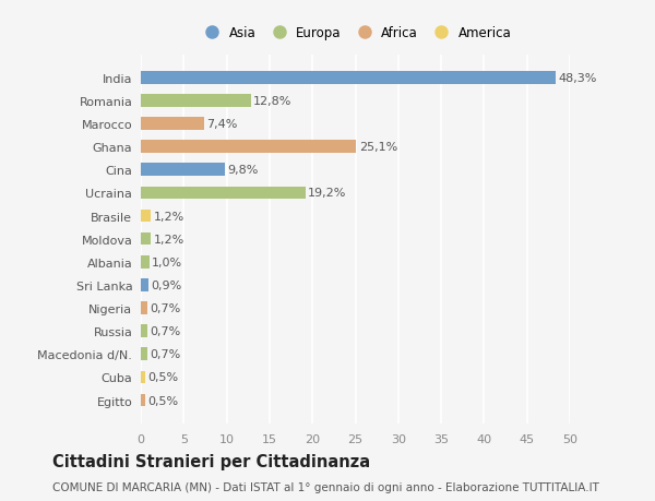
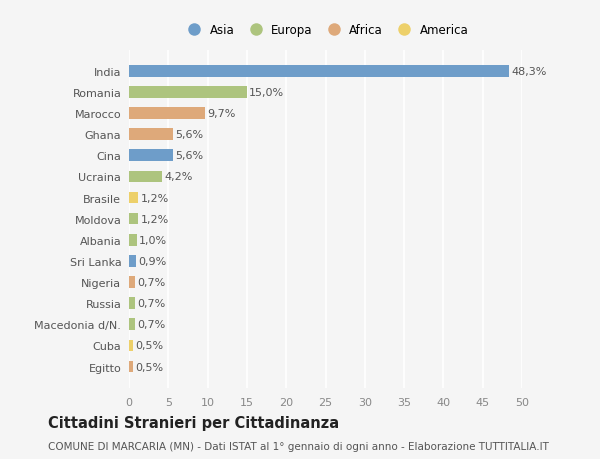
Romania: 12,8% -> 15,0%
Marocco: 7,4% -> 9,7%
Ghana: 25,1% -> 5,6%
Cina: 9,8% -> 5,6%
Ucraina: 19,2% -> 4,2%
